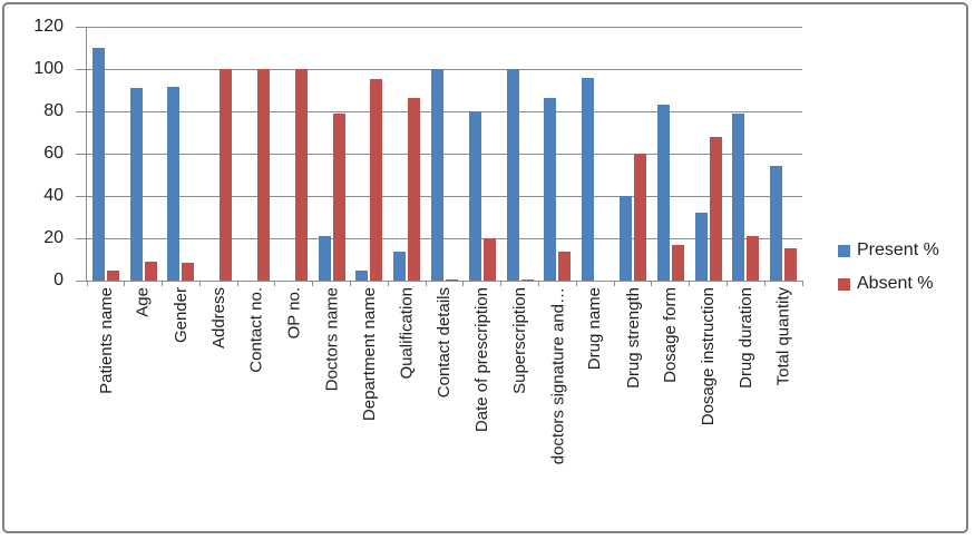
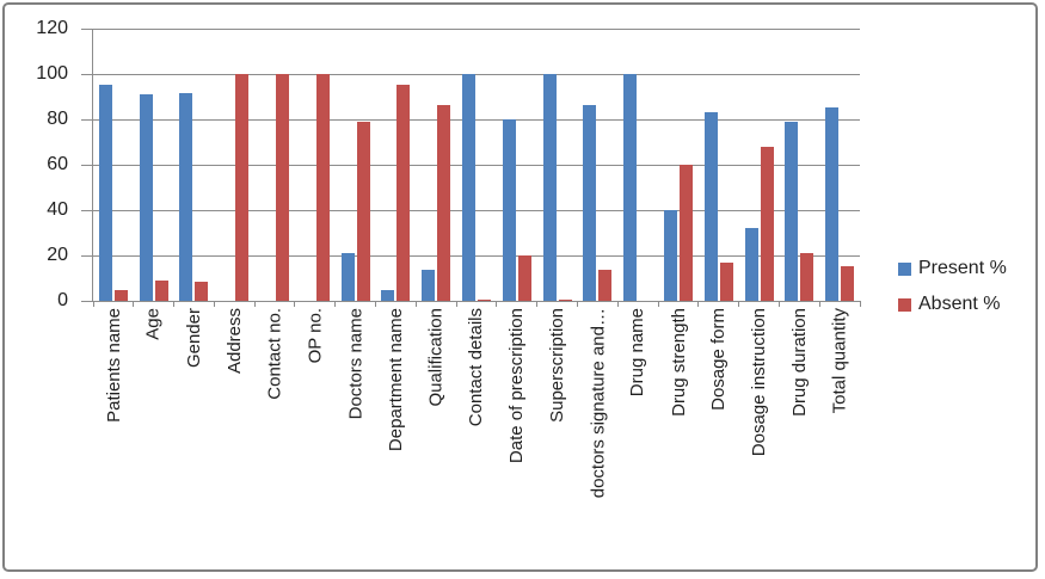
Present %/Patients name: 110 -> 96
Present %/Drug name: 96 -> 100
Present %/Total quantity: 54 -> 85
